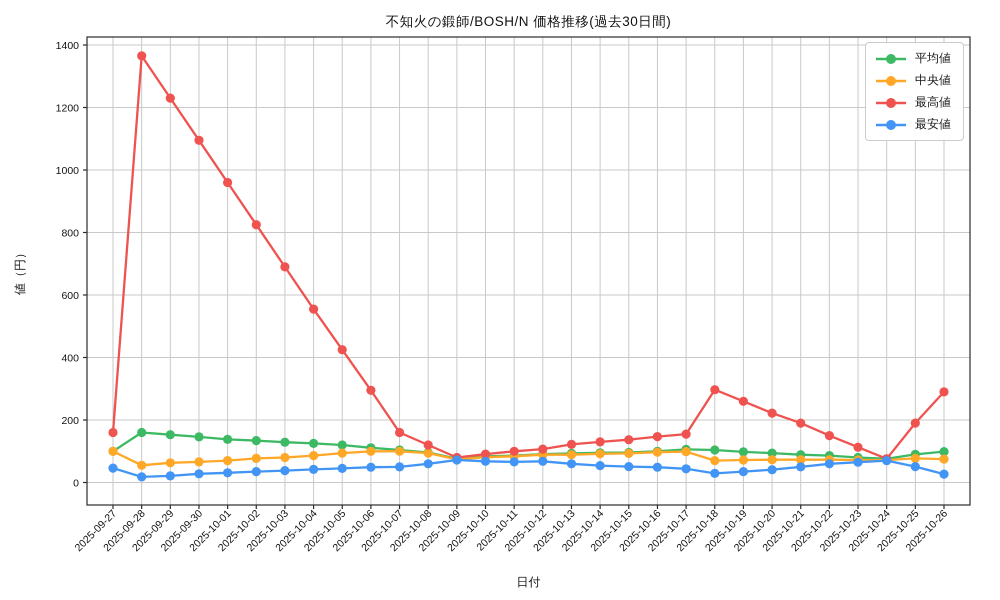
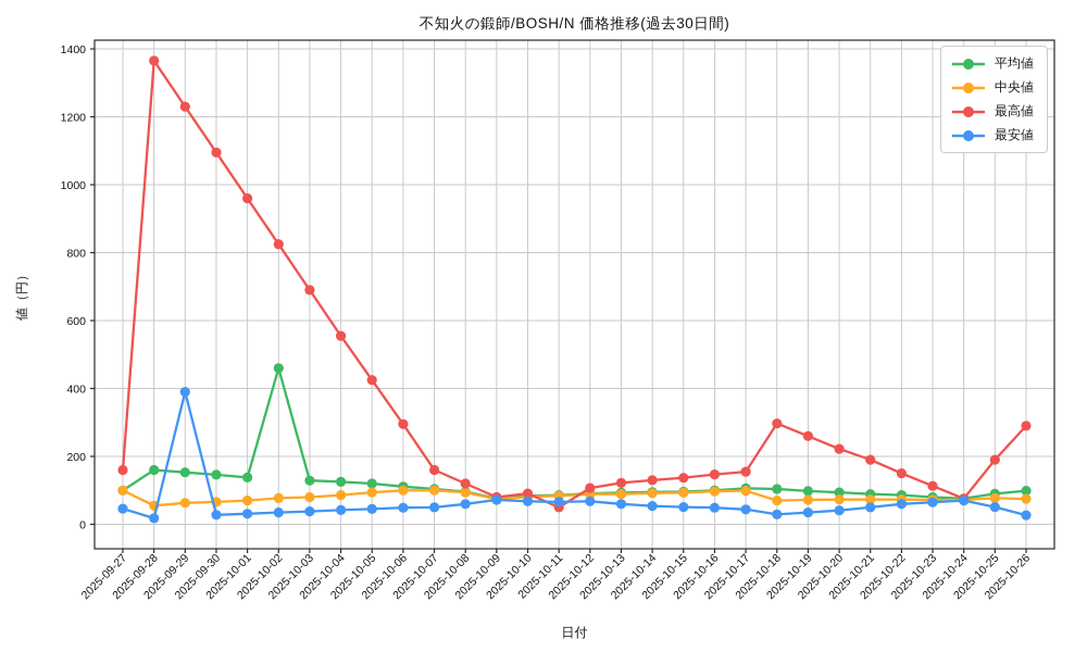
最安値/2025-09-29: 20 -> 390
平均値/2025-10-02: 130 -> 460
最高値/2025-10-11: 100 -> 50
